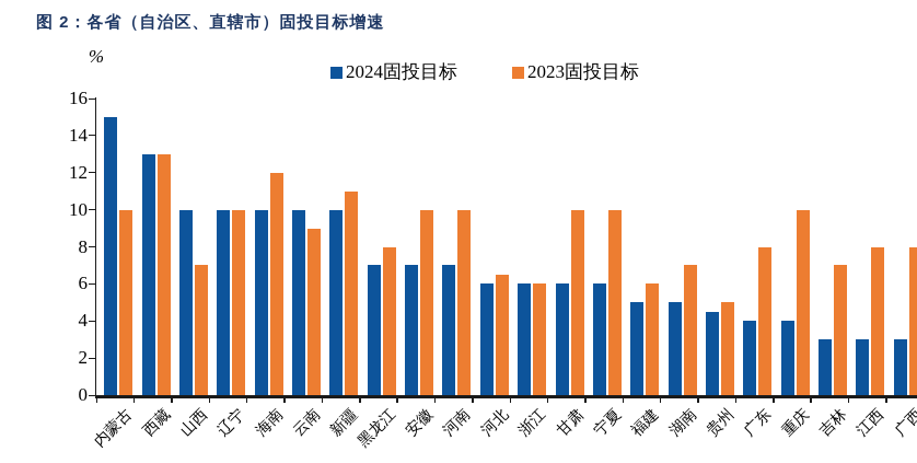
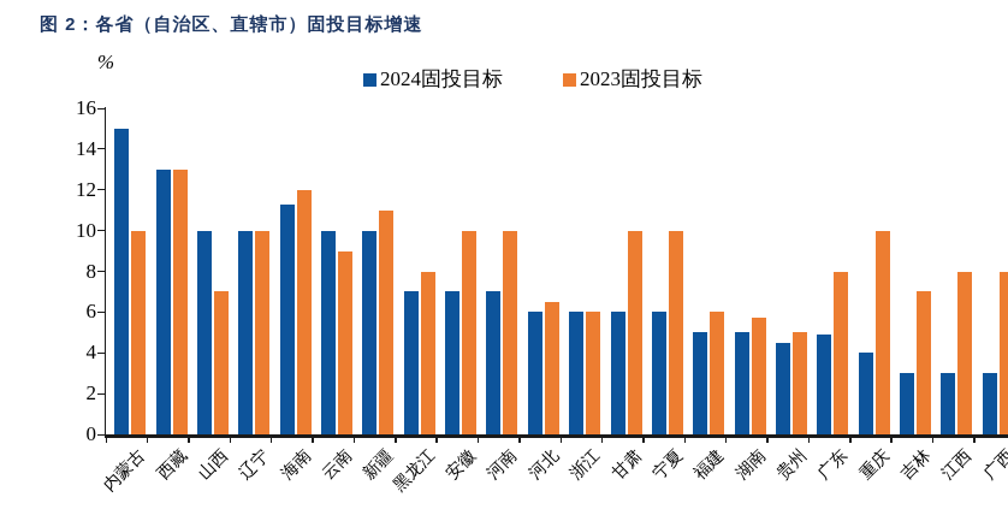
2024固投目标/海南: 10.0 -> 11.3
2023固投目标/湖南: 7.0 -> 5.7
2024固投目标/广东: 4.0 -> 4.9
